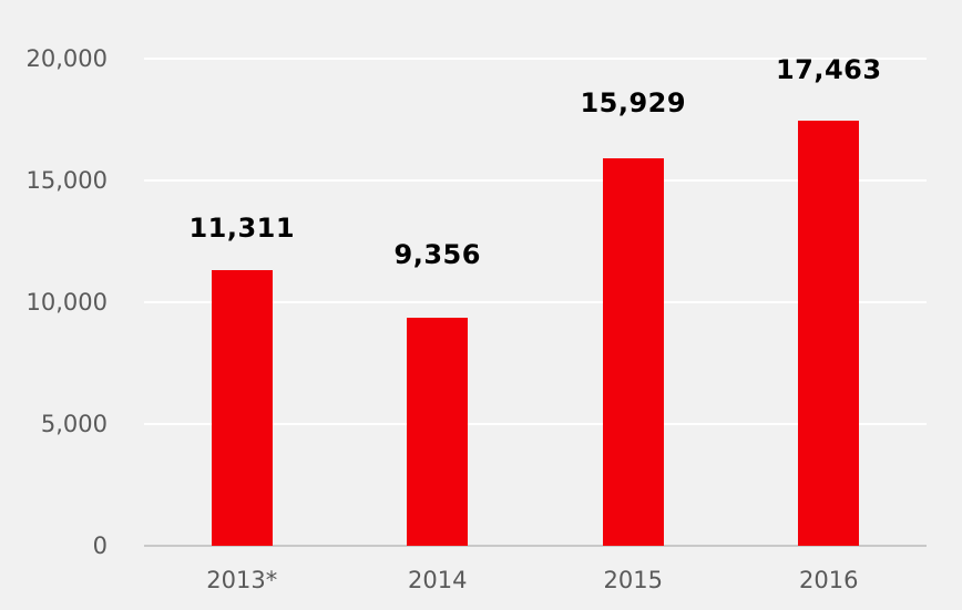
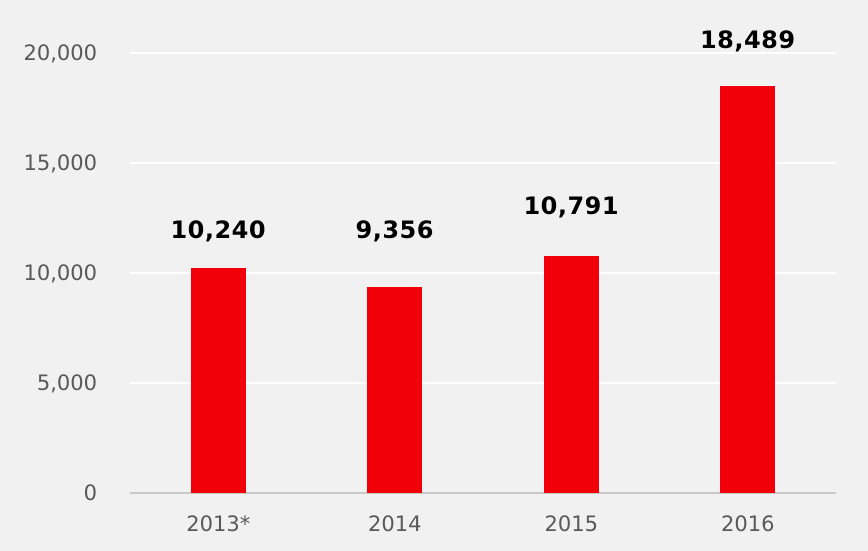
2013*: 11,311 -> 10,240
2015: 15,929 -> 10,791
2016: 17,463 -> 18,489
